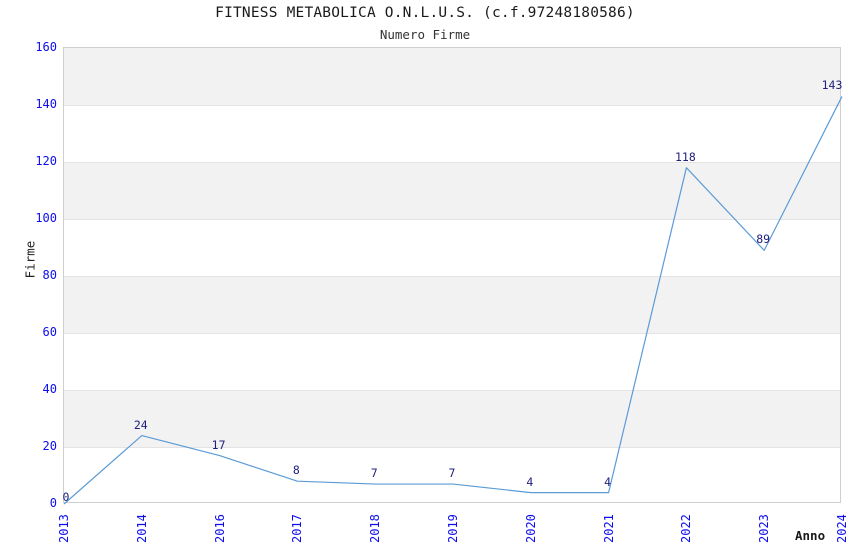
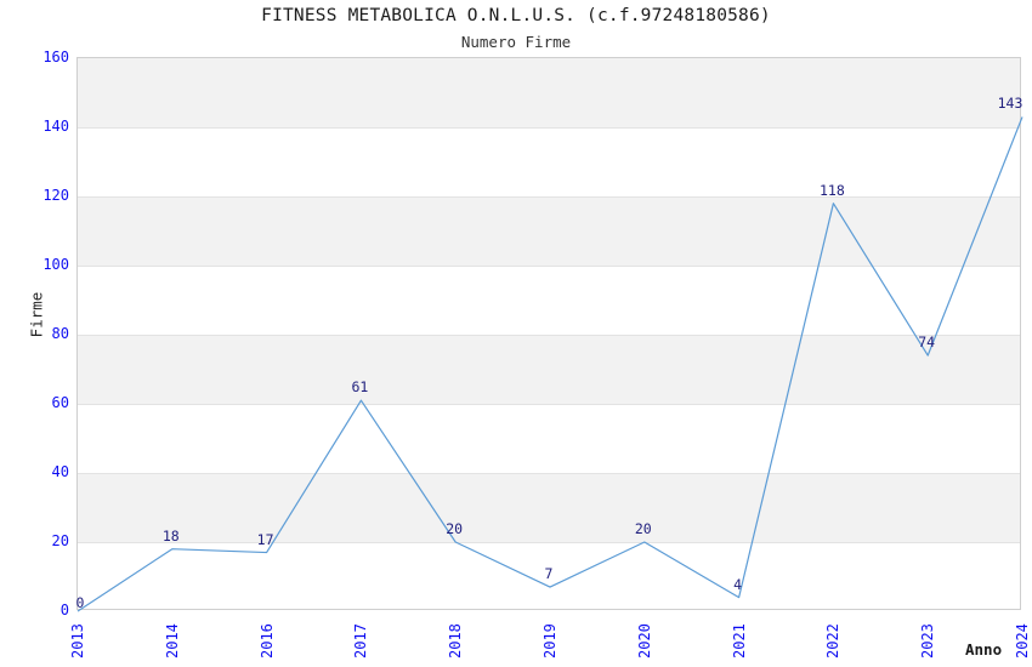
2014: 24 -> 18
2017: 8 -> 61
2018: 7 -> 20
2020: 4 -> 20
2023: 89 -> 74
